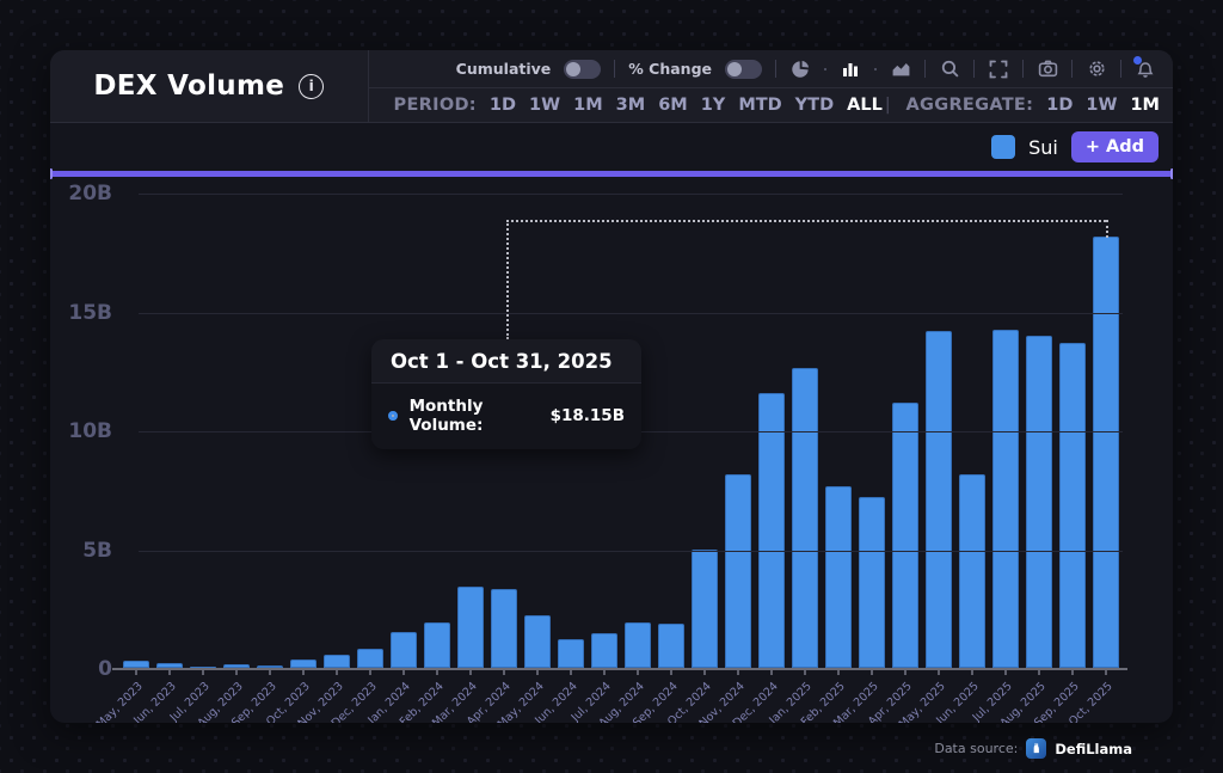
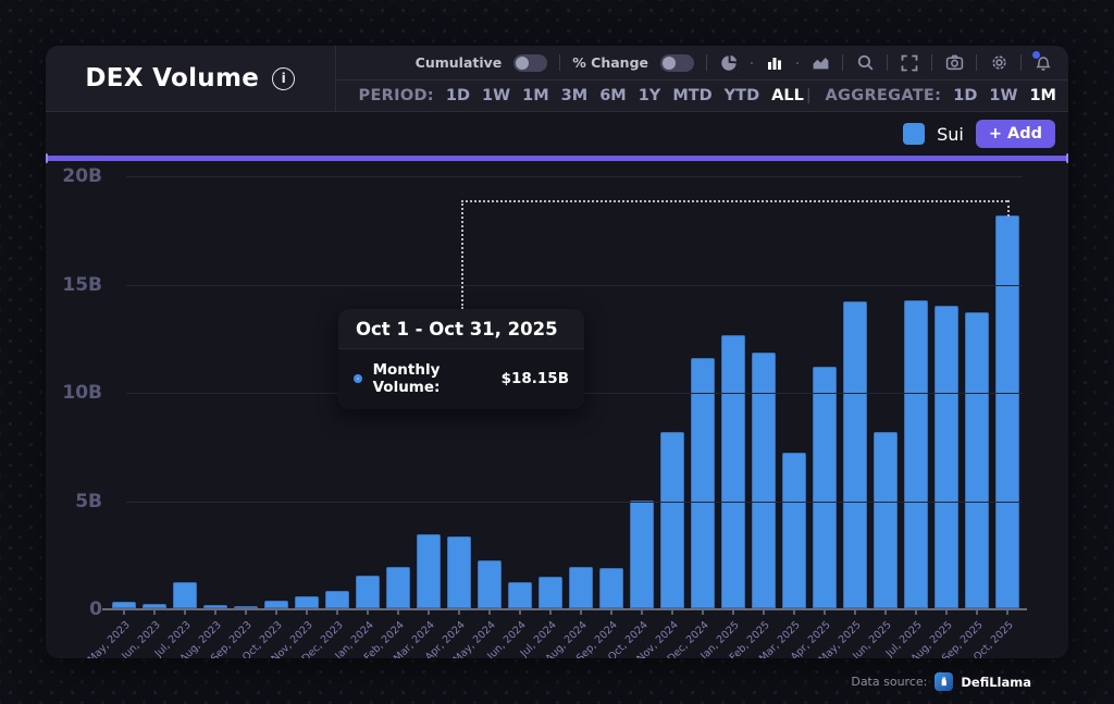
Jul, 2023: 0.1B -> 1.2B
Feb, 2025: 7.7B -> 11.8B
